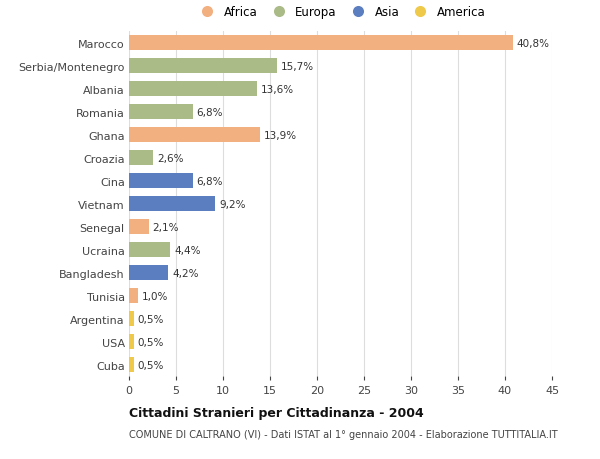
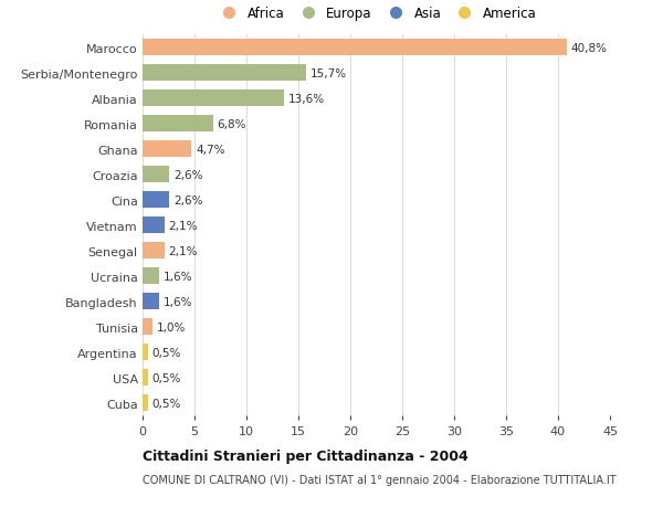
Ghana: 13,9% -> 4,7%
Cina: 6,8% -> 2,6%
Vietnam: 9,2% -> 2,1%
Ucraina: 4,4% -> 1,6%
Bangladesh: 4,2% -> 1,6%
